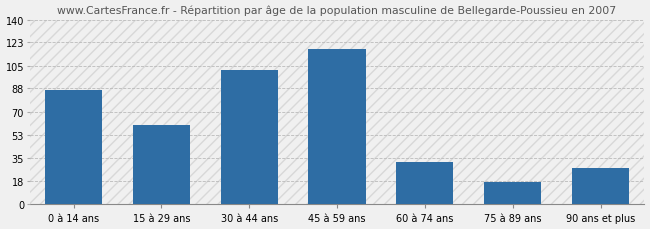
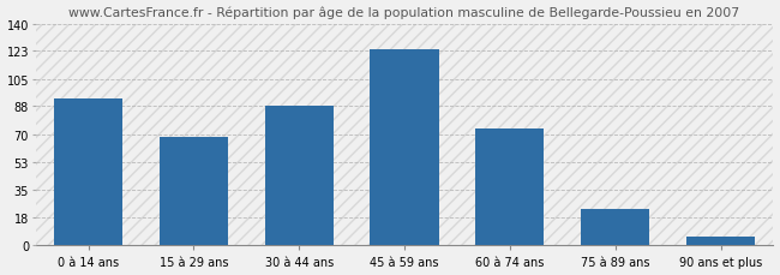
0 à 14 ans: 87 -> 93
15 à 29 ans: 60 -> 69
30 à 44 ans: 102 -> 88
45 à 59 ans: 118 -> 124
60 à 74 ans: 32 -> 74
75 à 89 ans: 17 -> 23
90 ans et plus: 28 -> 6
